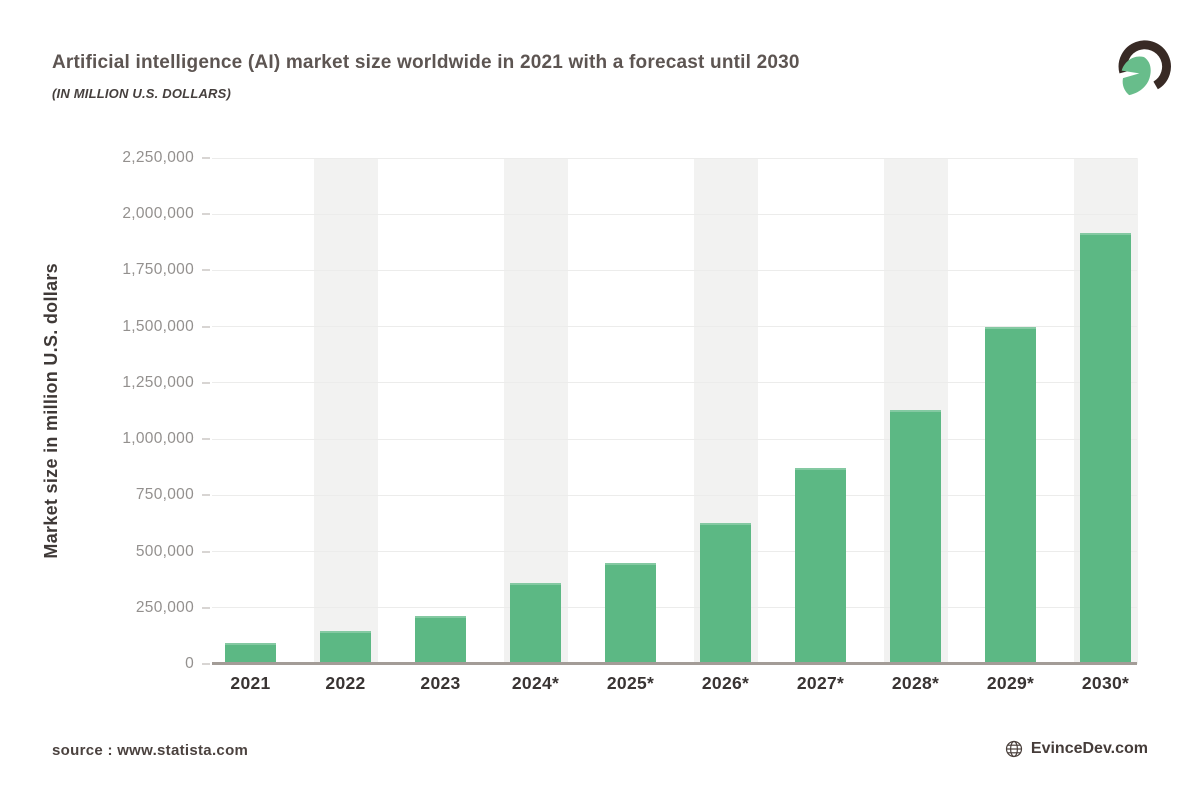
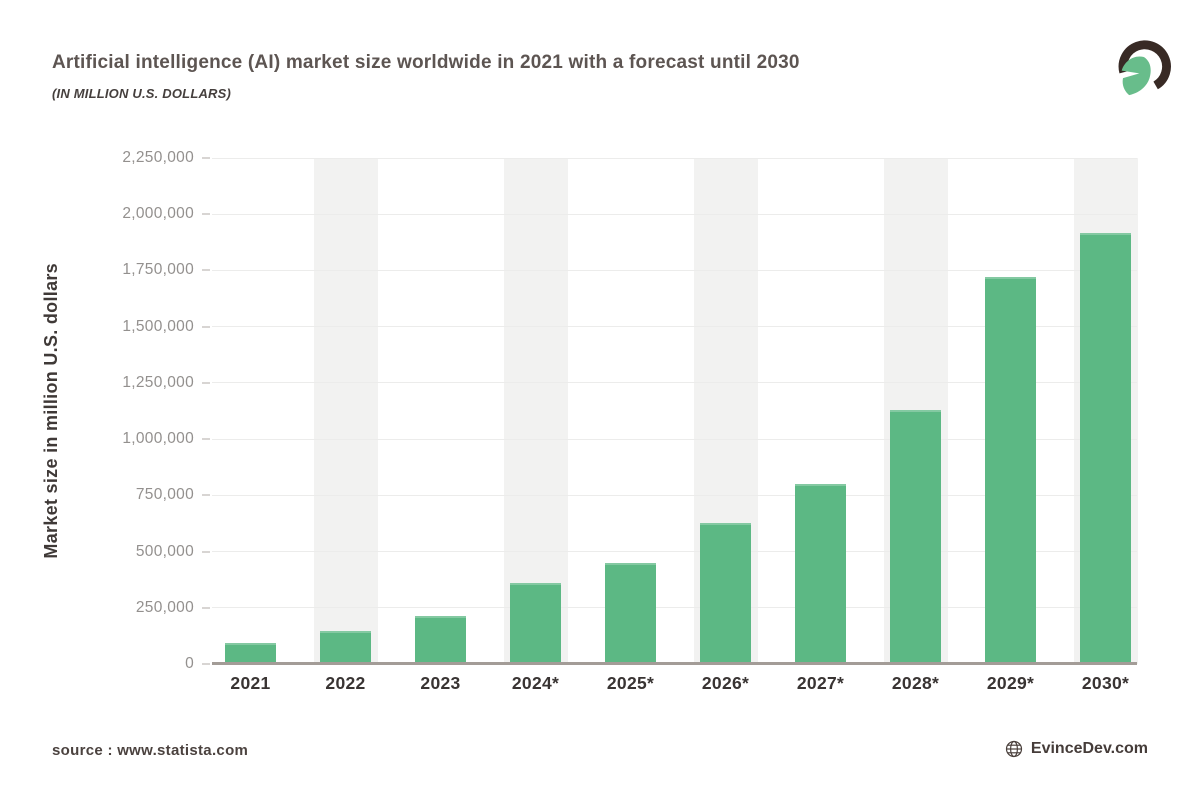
2027*: 870000 -> 800000
2029*: 1500000 -> 1720000
